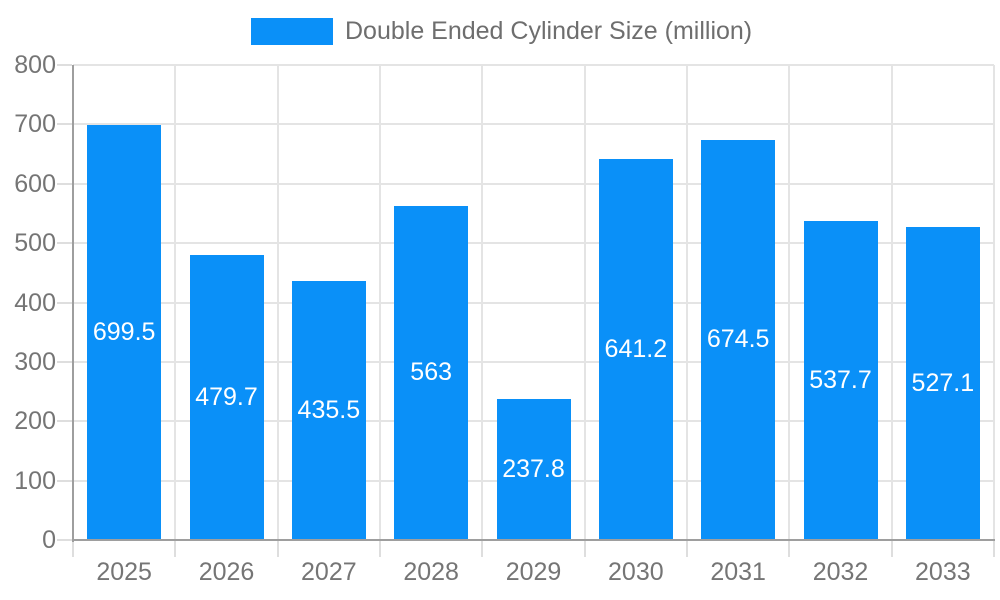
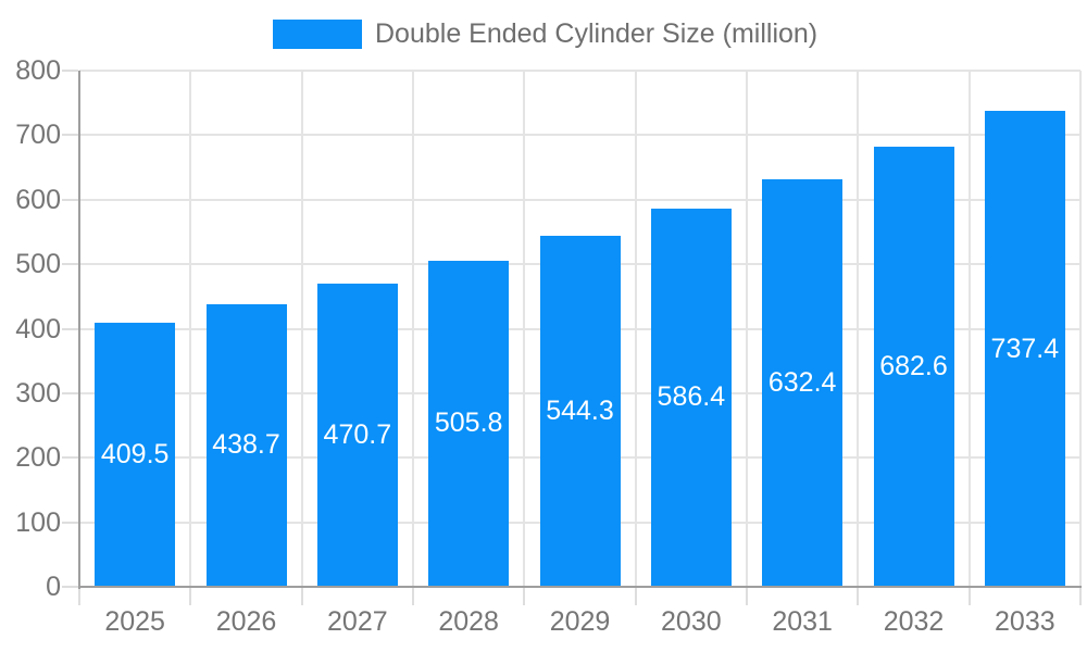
2025: 699.5 -> 409.5
2026: 479.7 -> 438.7
2027: 435.5 -> 470.7
2028: 563 -> 505.8
2029: 237.8 -> 544.3
2030: 641.2 -> 586.4
2031: 674.5 -> 632.4
2032: 537.7 -> 682.6
2033: 527.1 -> 737.4
